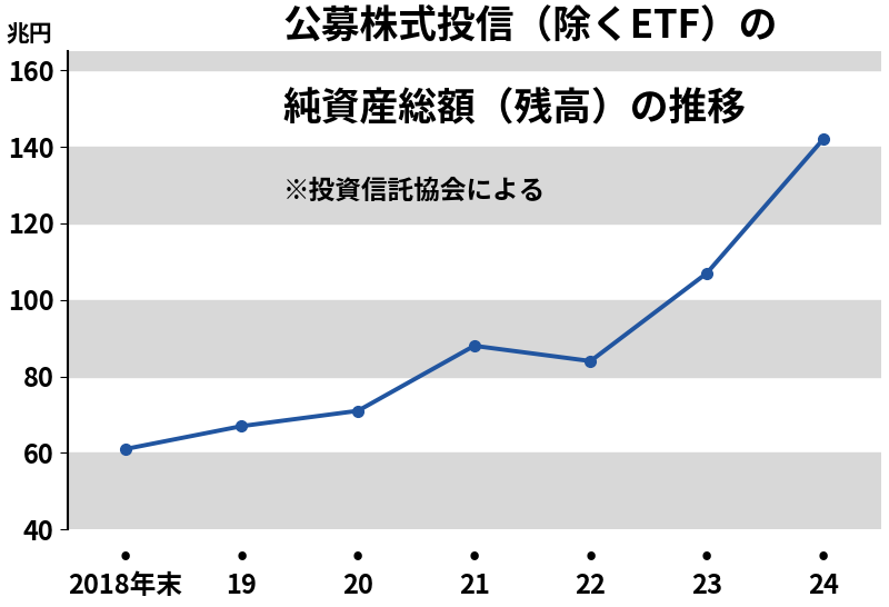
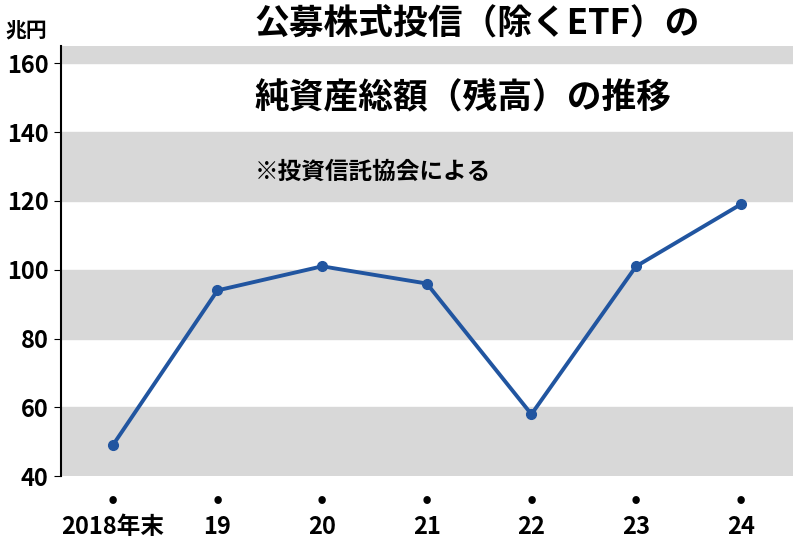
2018年末: 61 -> 49
19: 67 -> 94
20: 71 -> 101
21: 88 -> 96
22: 84 -> 58
23: 107 -> 101
24: 142 -> 119
